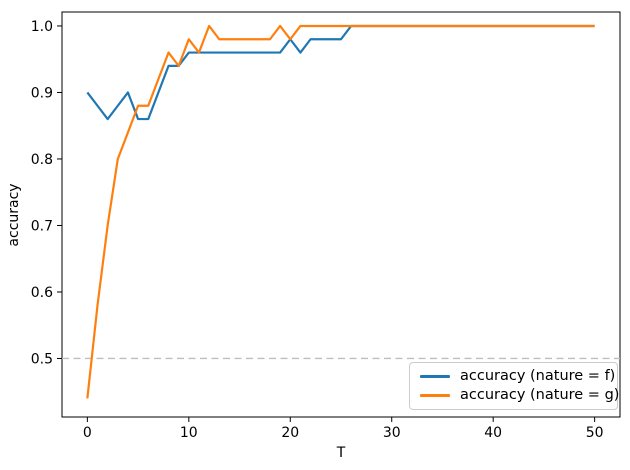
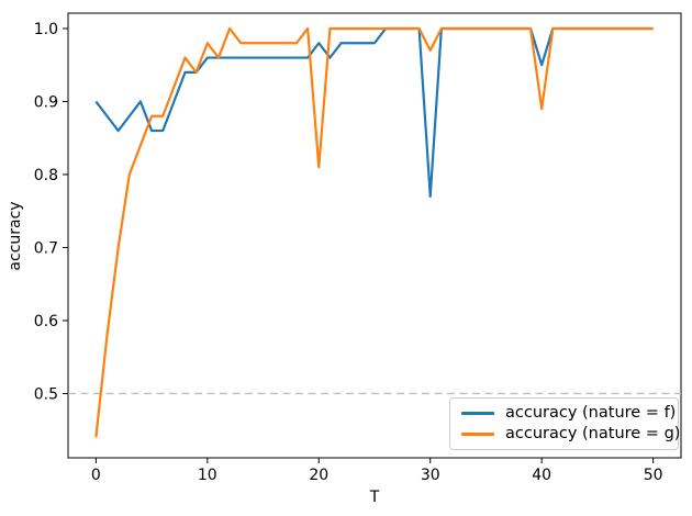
accuracy (nature = g)/20: 0.98 -> 0.81
accuracy (nature = f)/30: 1.00 -> 0.77
accuracy (nature = g)/30: 1.00 -> 0.97
accuracy (nature = f)/40: 1.00 -> 0.95
accuracy (nature = g)/40: 1.00 -> 0.89
